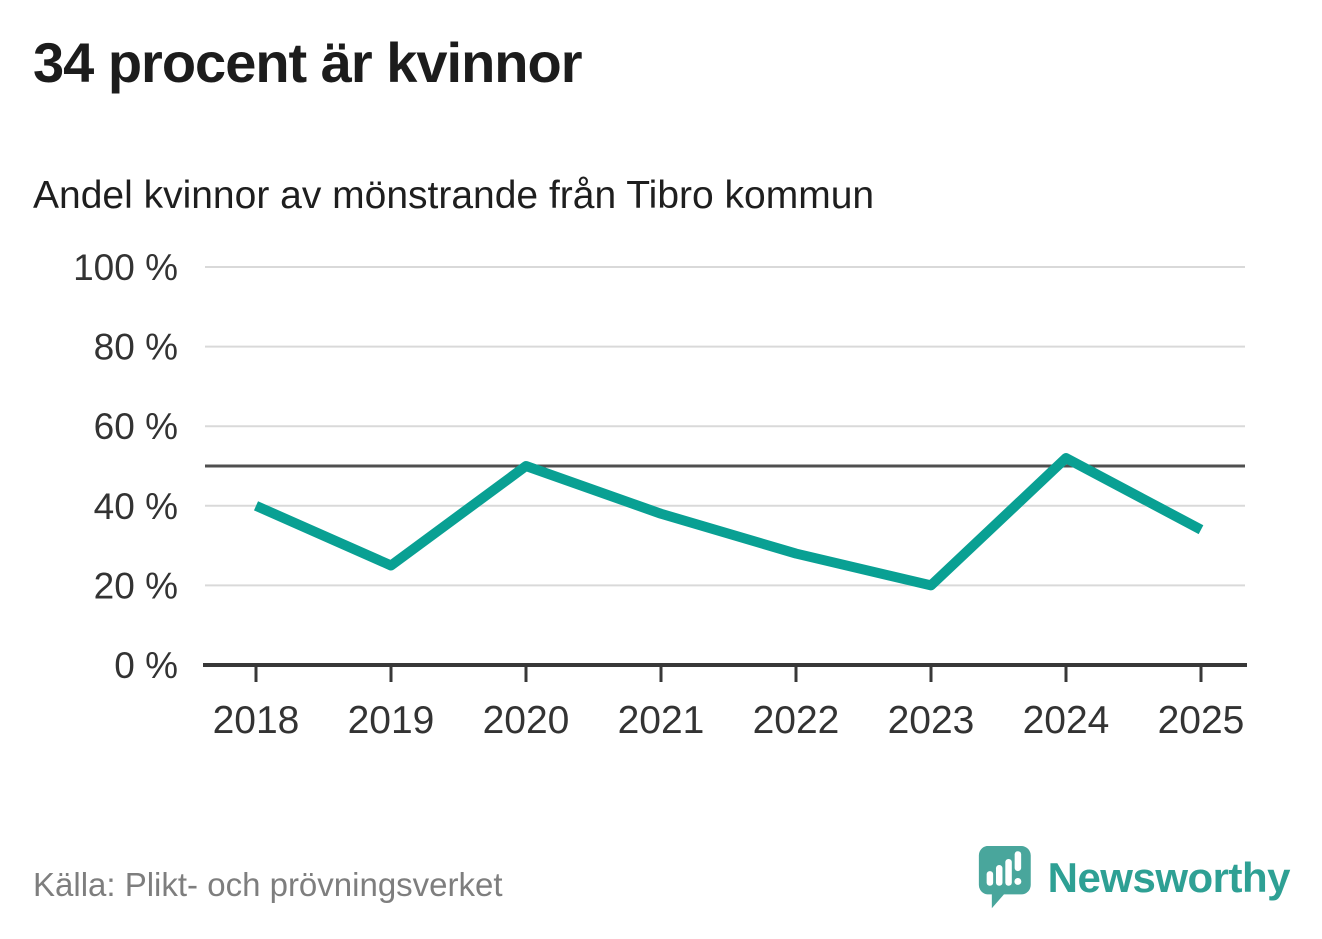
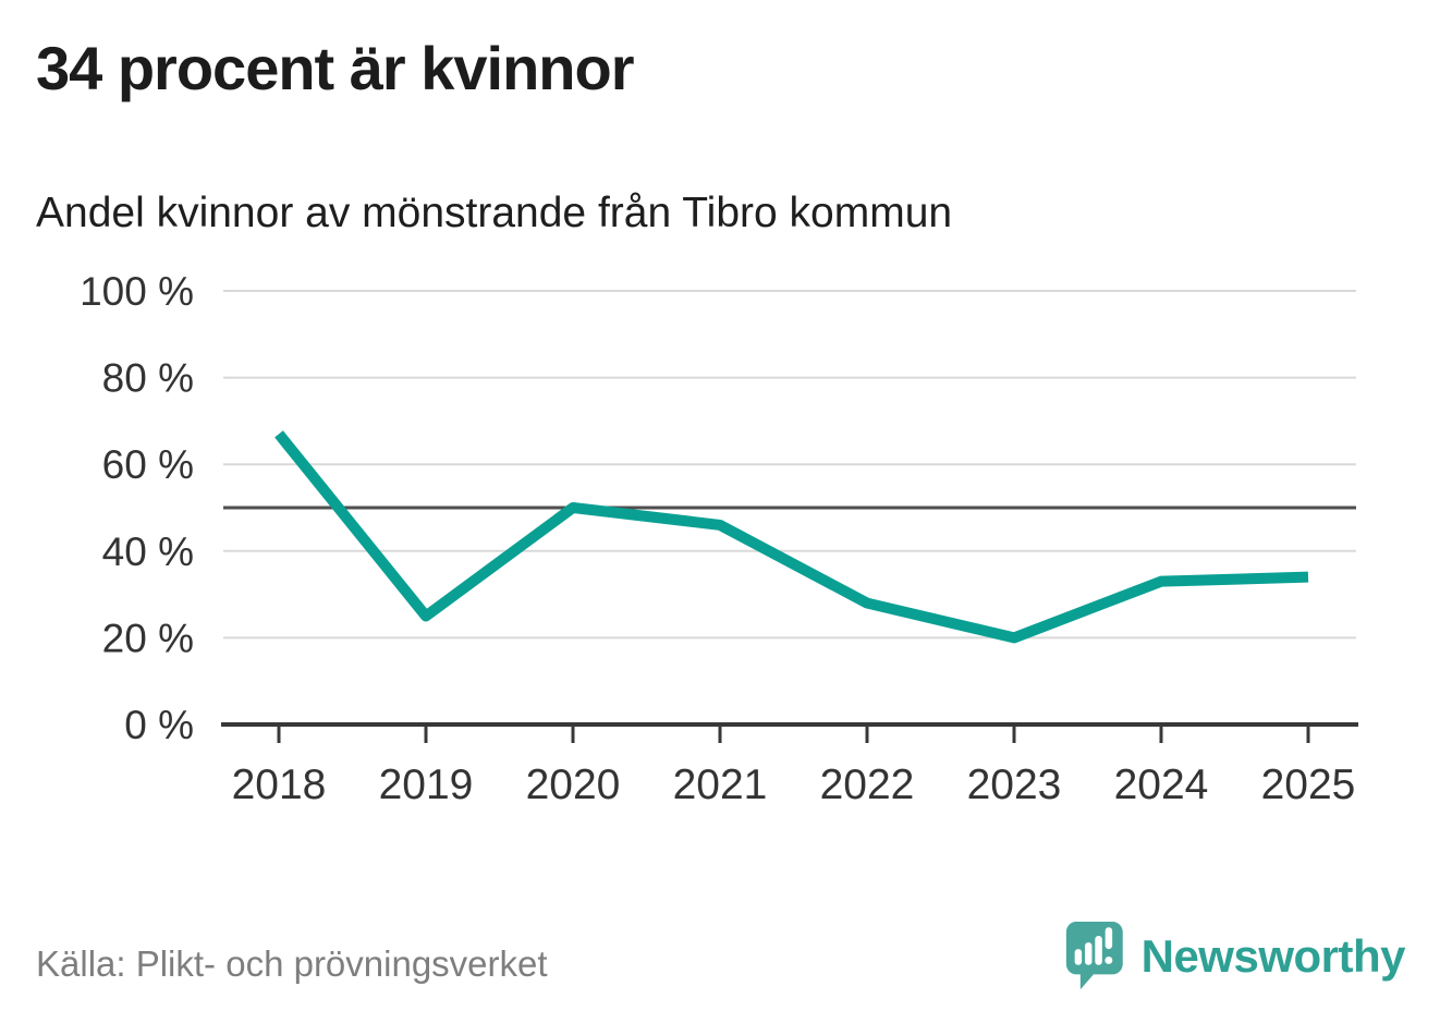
2018: 40% -> 67%
2021: 38% -> 46%
2024: 52% -> 33%
